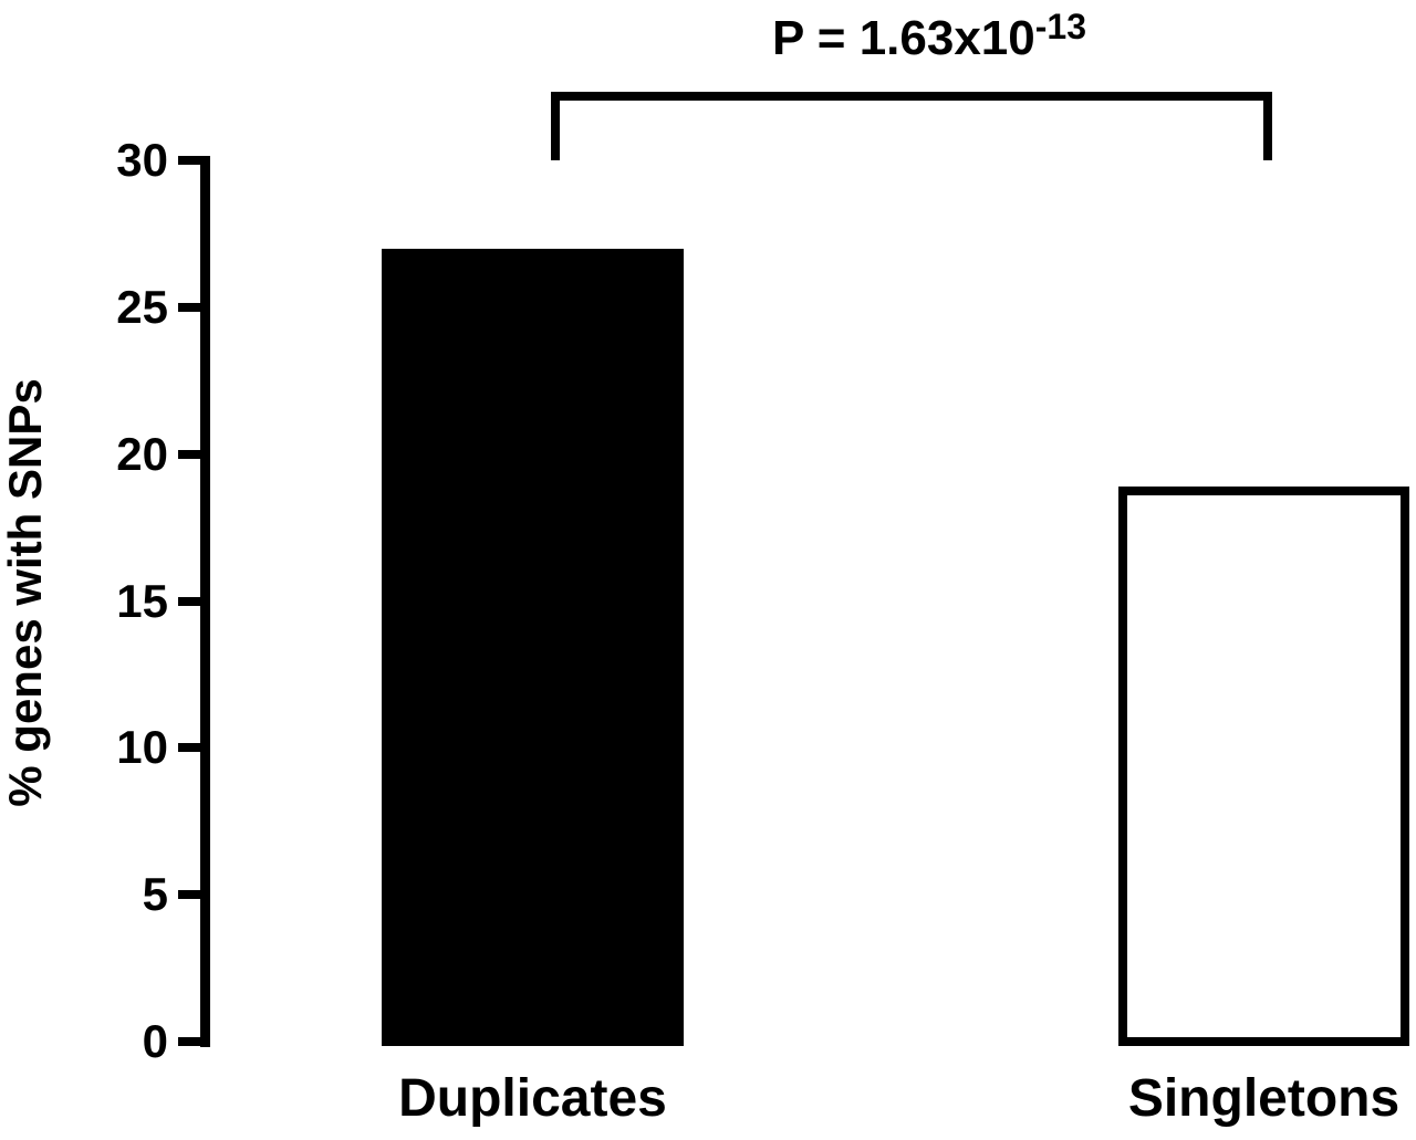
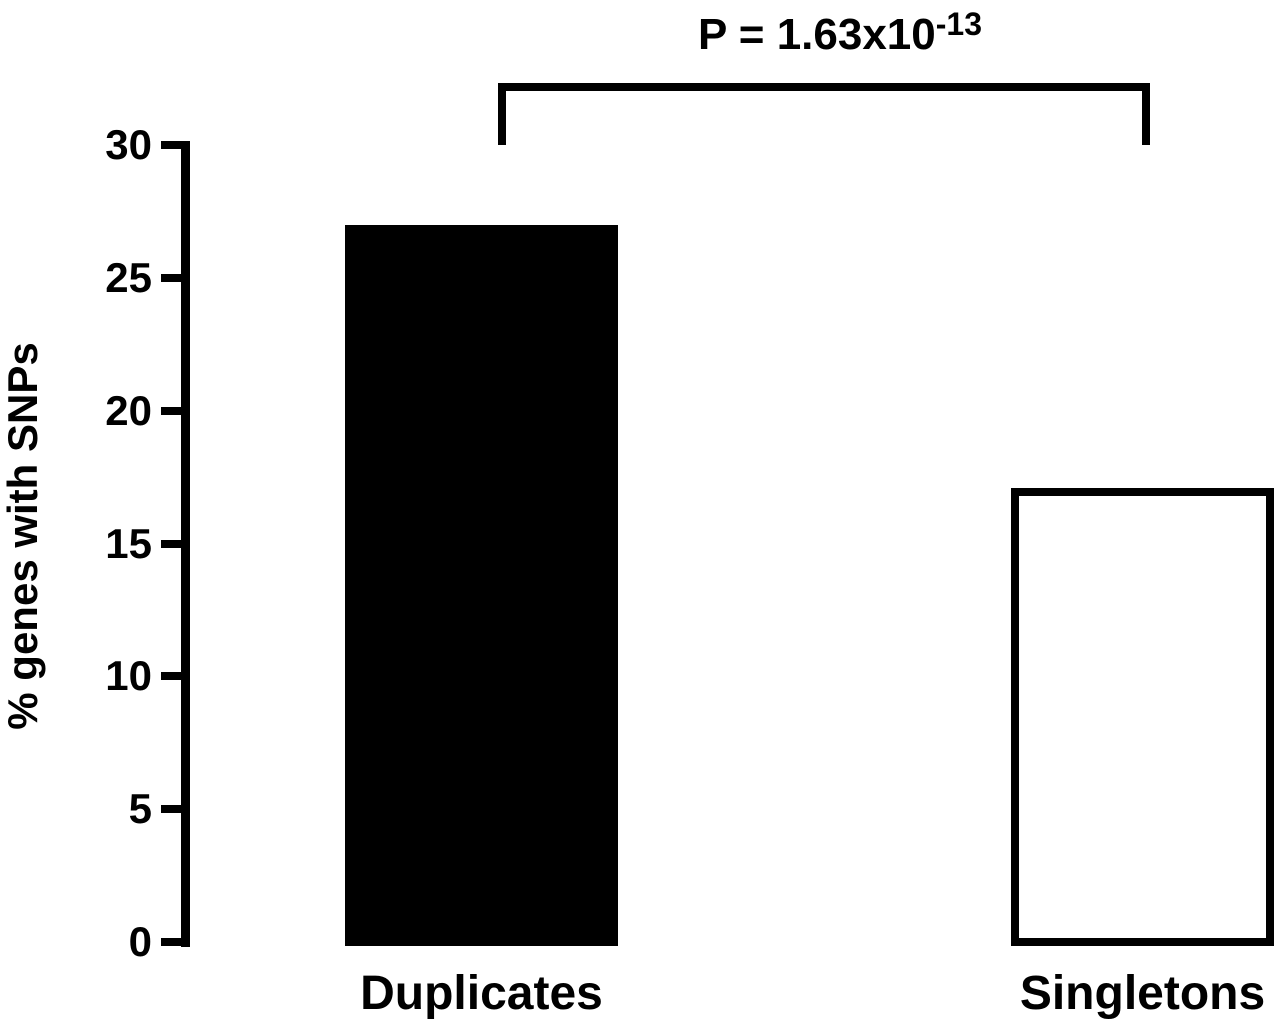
Singletons: 18.9 -> 17.1
